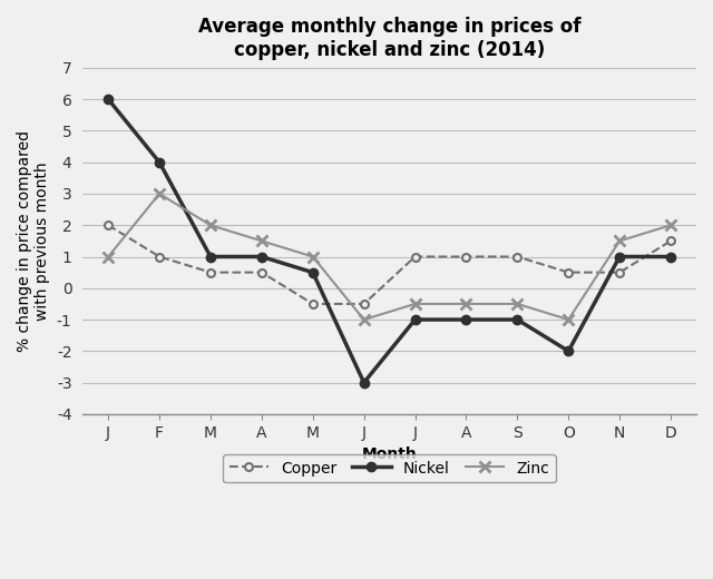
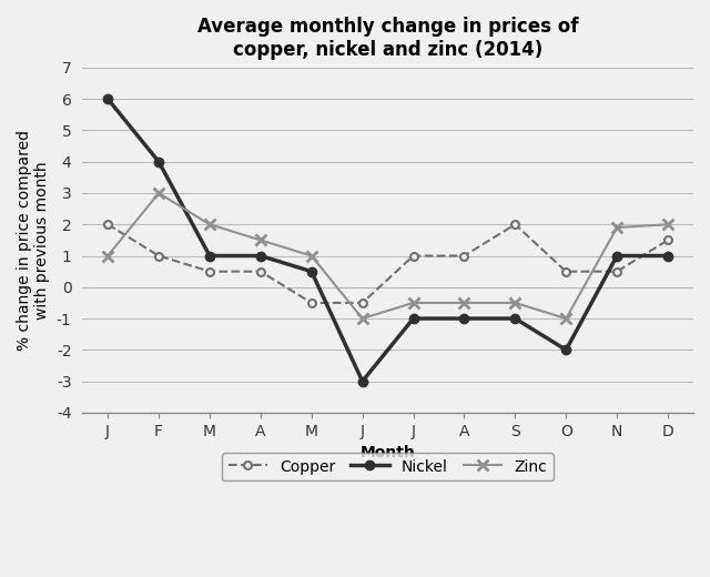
Copper/S: 1.0 -> 2.0
Zinc/N: 1.5 -> 1.9
